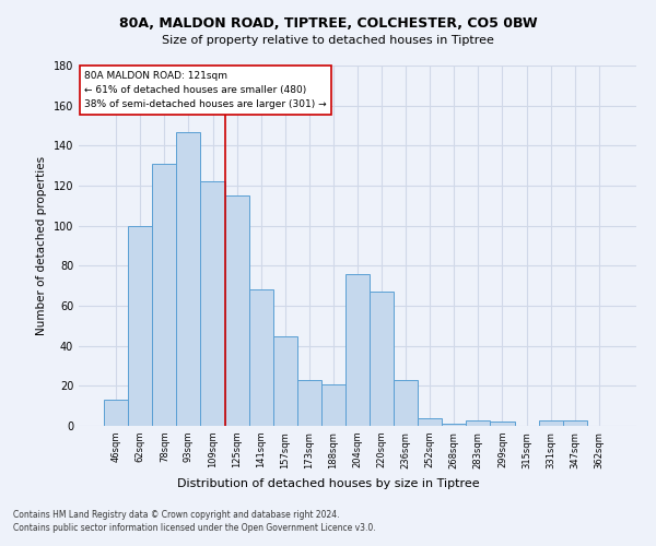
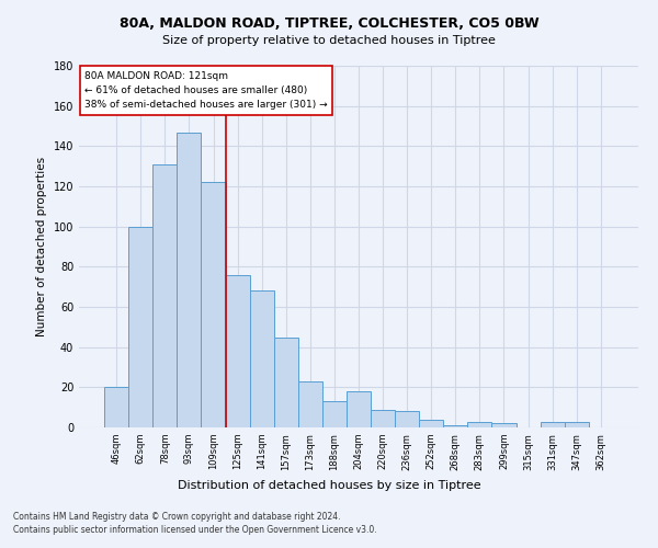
46sqm: 13 -> 20
125sqm: 115 -> 76
188sqm: 21 -> 13
204sqm: 76 -> 18
220sqm: 67 -> 9
236sqm: 23 -> 8
